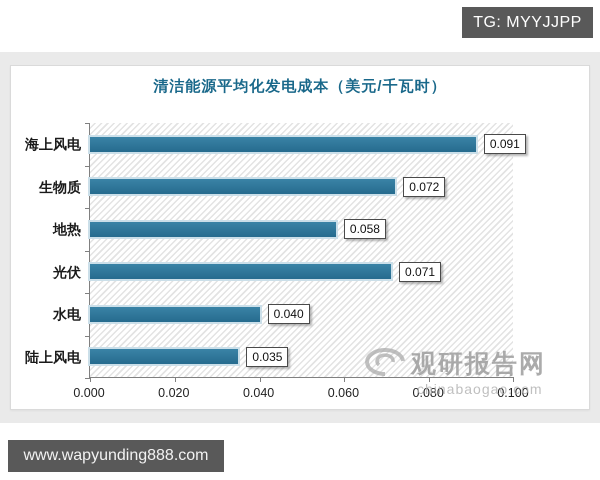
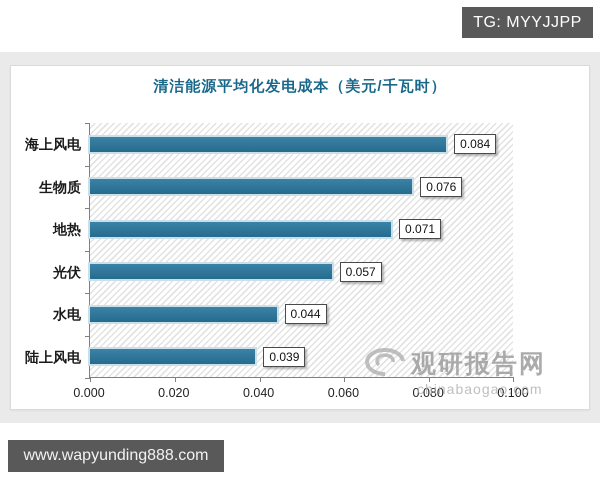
海上风电: 0.091 -> 0.084
生物质: 0.072 -> 0.076
地热: 0.058 -> 0.071
光伏: 0.071 -> 0.057
水电: 0.040 -> 0.044
陆上风电: 0.035 -> 0.039
